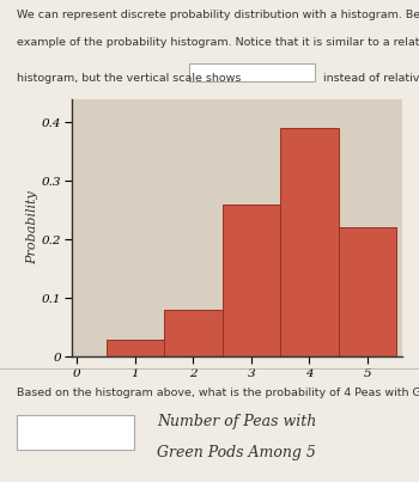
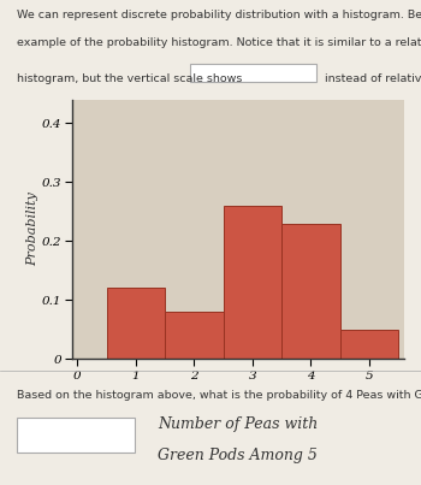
1: 0.03 -> 0.12
4: 0.39 -> 0.23
5: 0.22 -> 0.05
